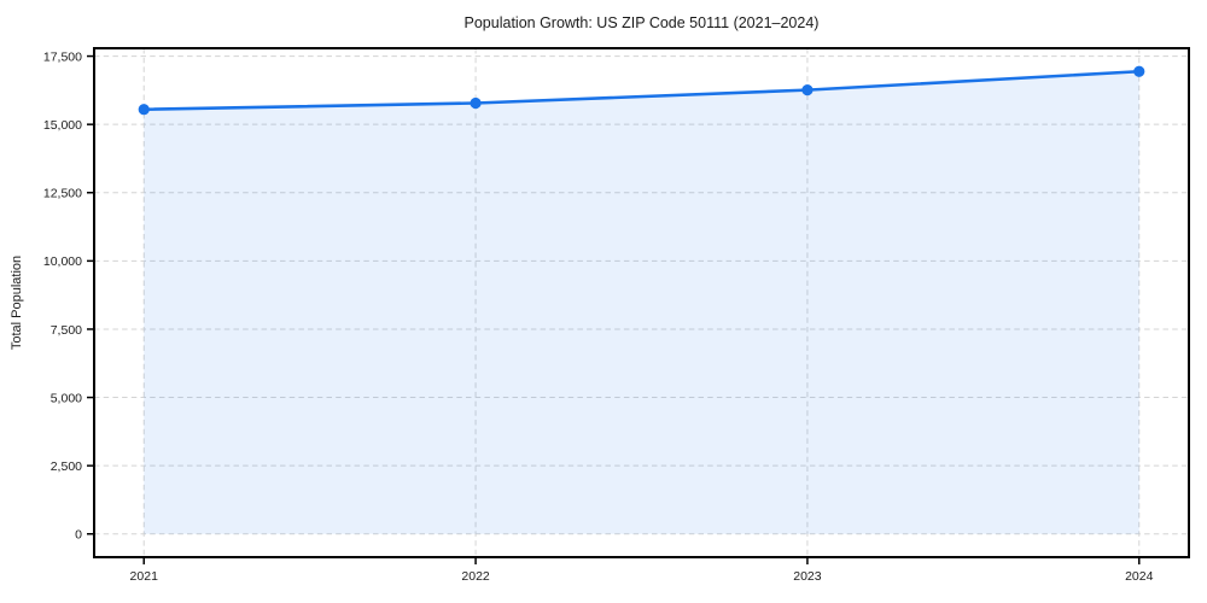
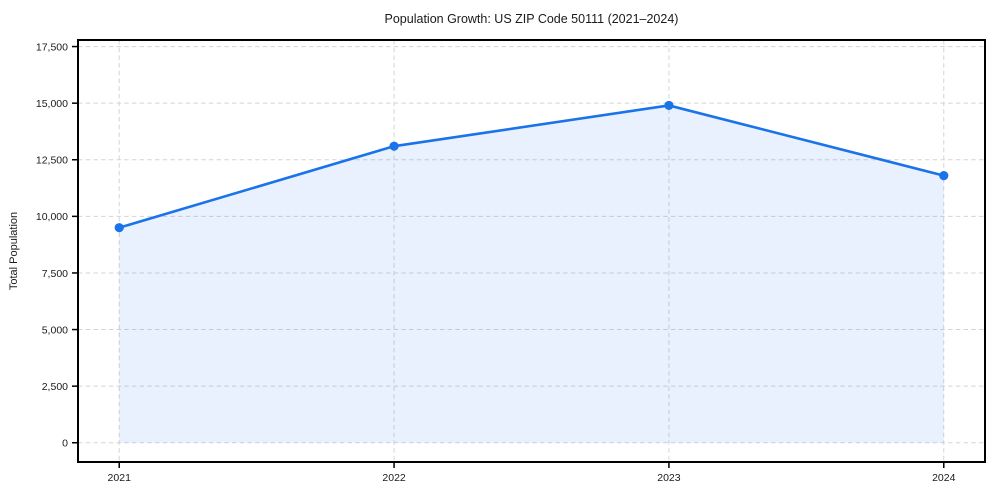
2021: 15600 -> 9500
2022: 15800 -> 13100
2023: 16300 -> 14900
2024: 16900 -> 11800
